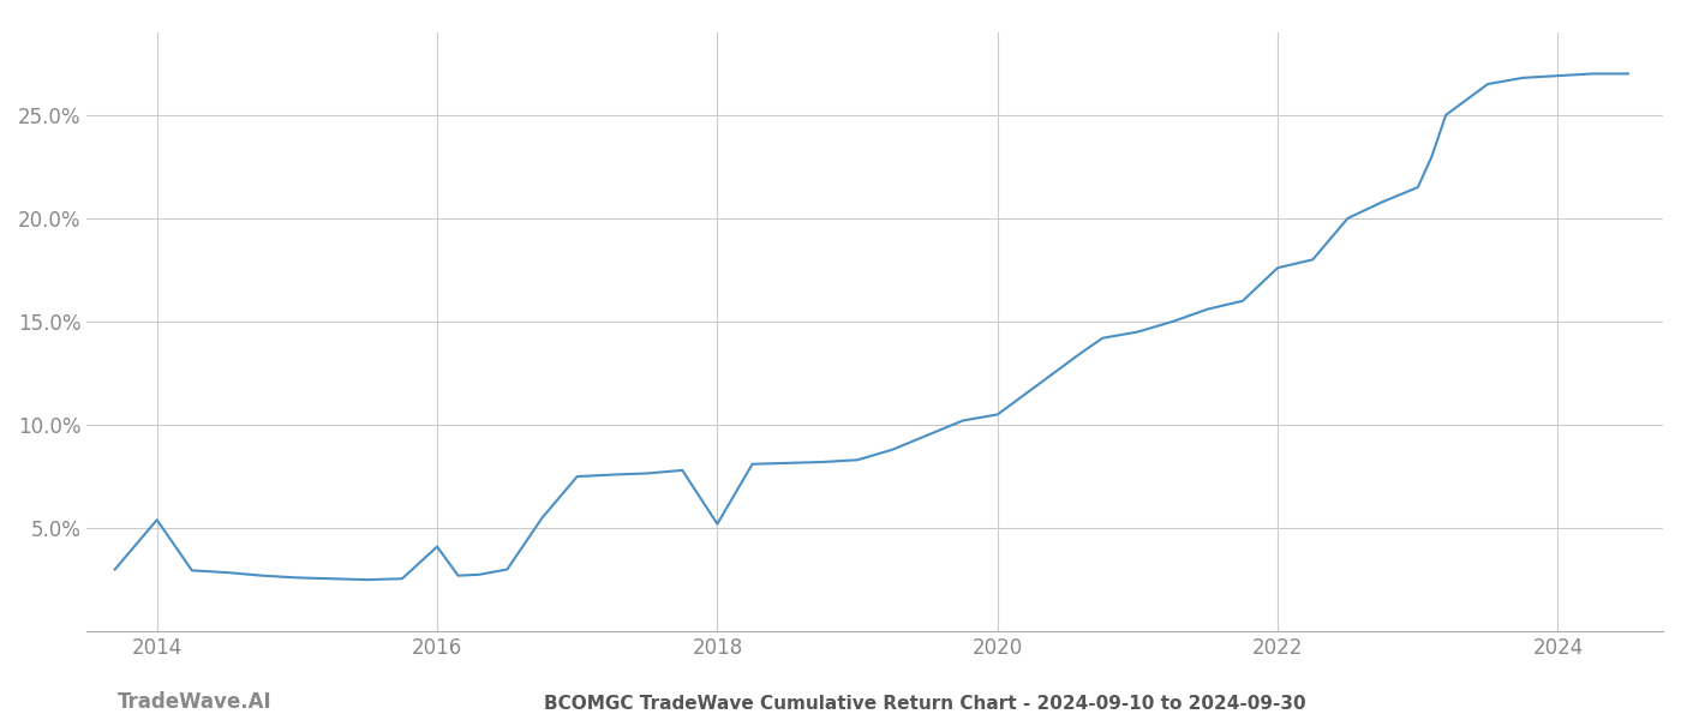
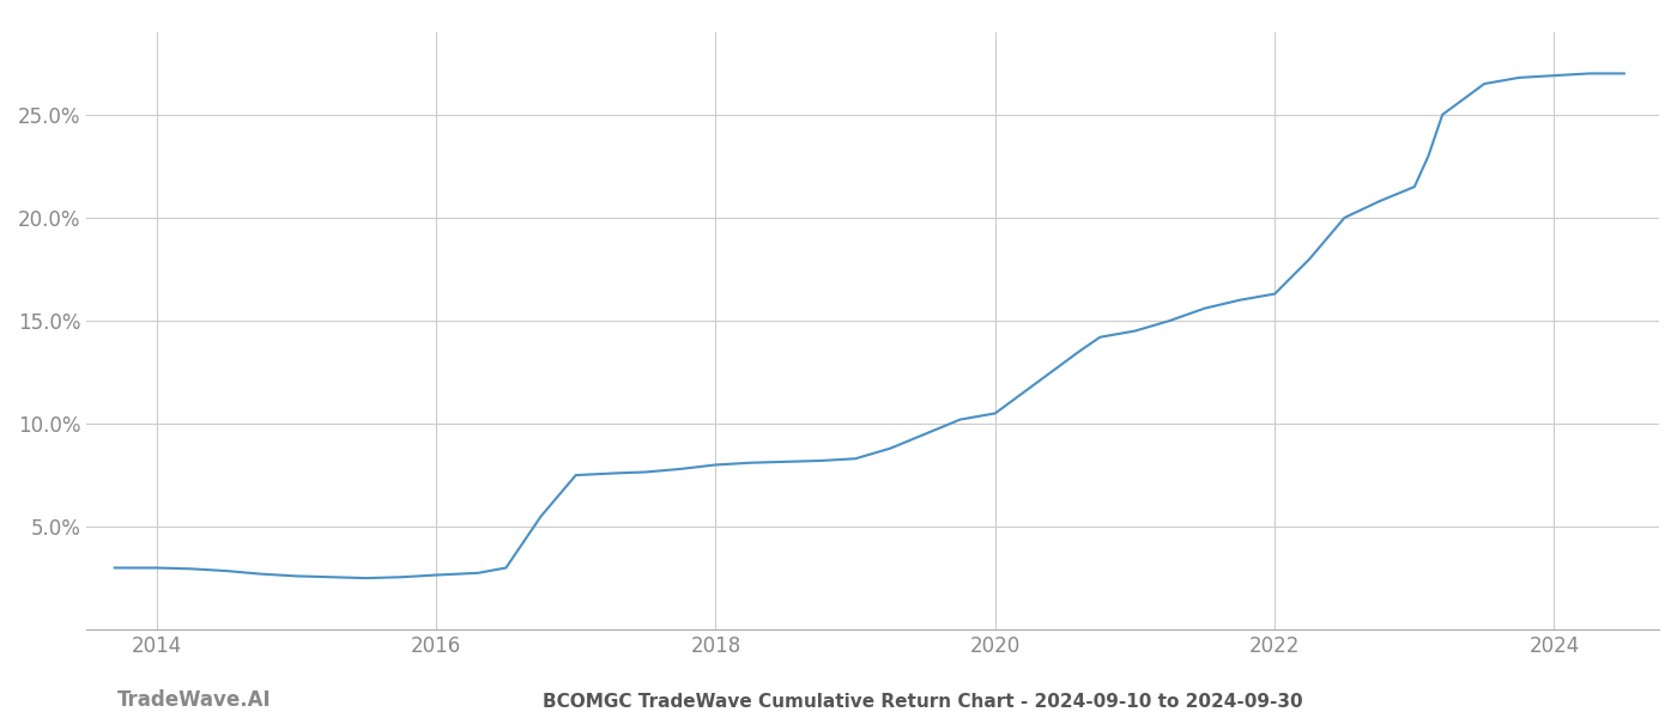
2014: 5.4% -> 3.0%
2016: 4.1% -> 2.6%
2018: 5.2% -> 8.0%
2022: 17.6% -> 16.3%
